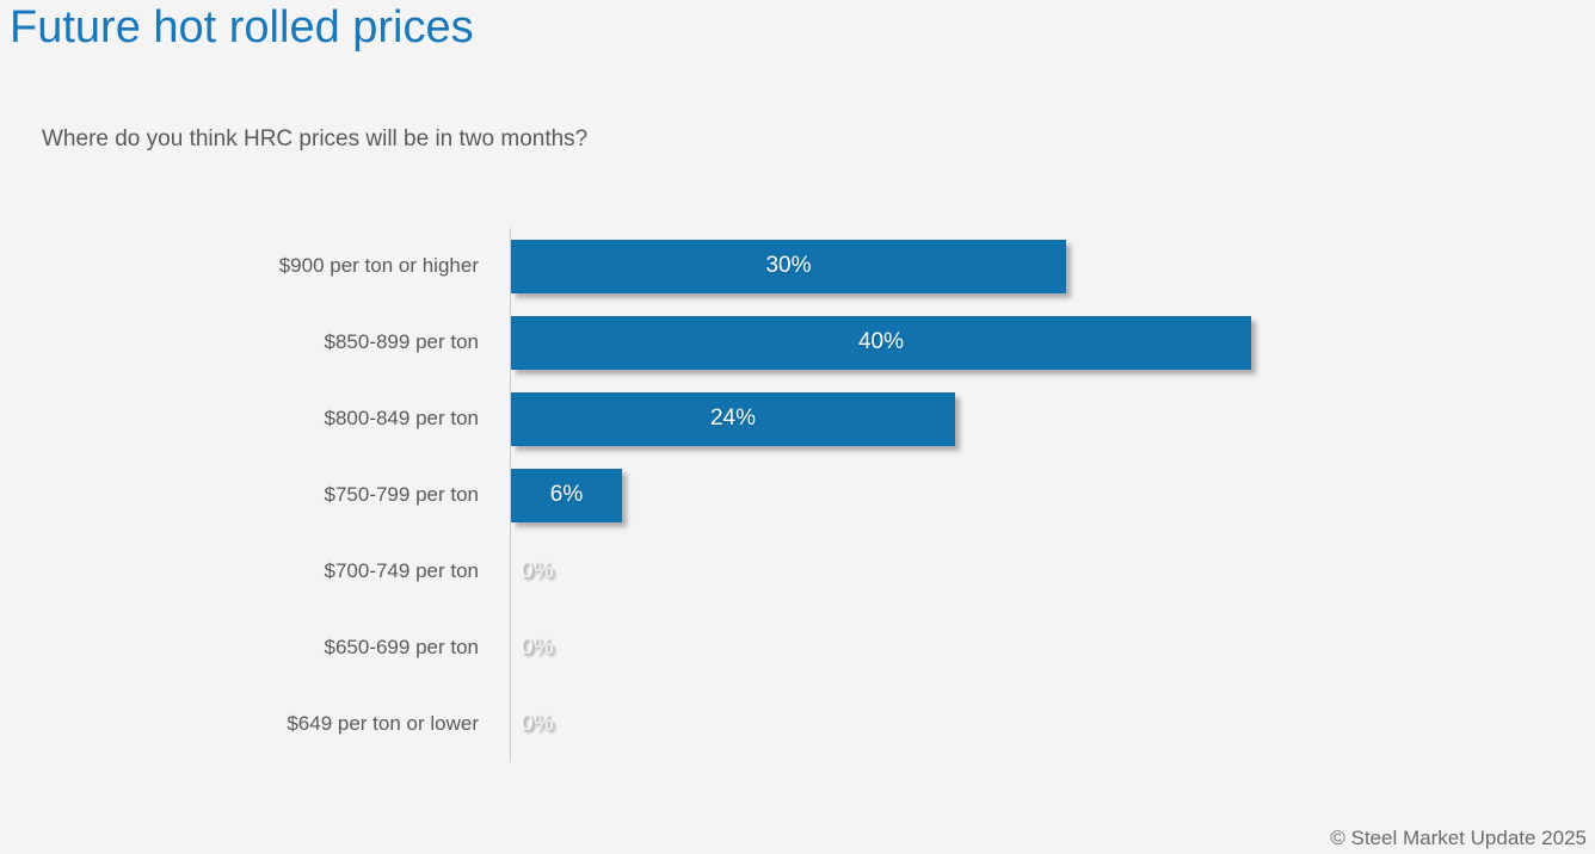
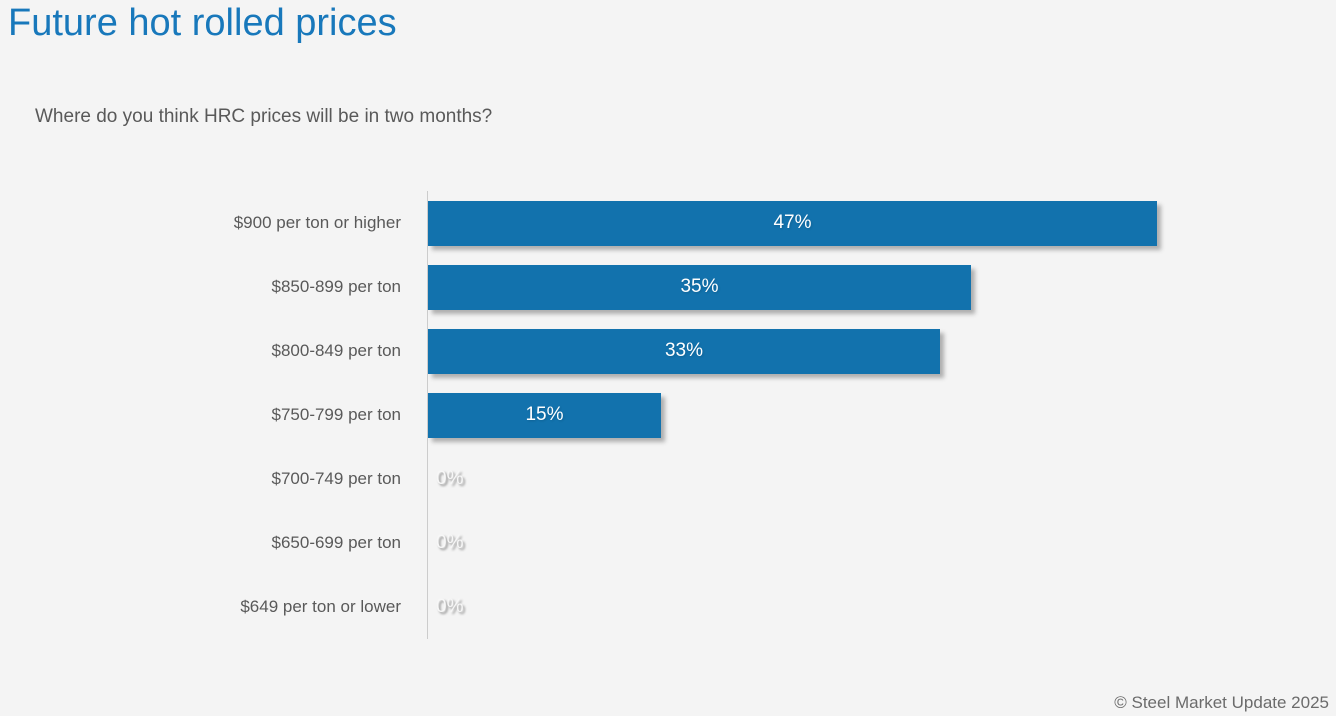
$900 per ton or higher: 30% -> 47%
$850-899 per ton: 40% -> 35%
$800-849 per ton: 24% -> 33%
$750-799 per ton: 6% -> 15%
